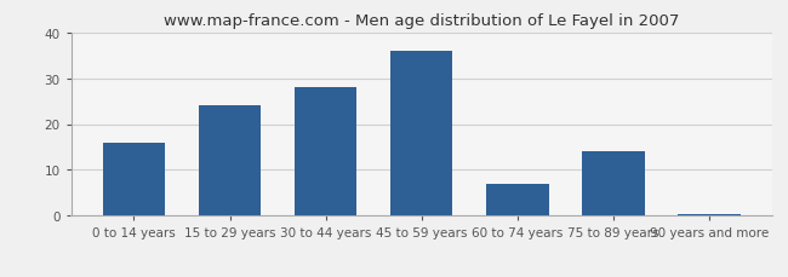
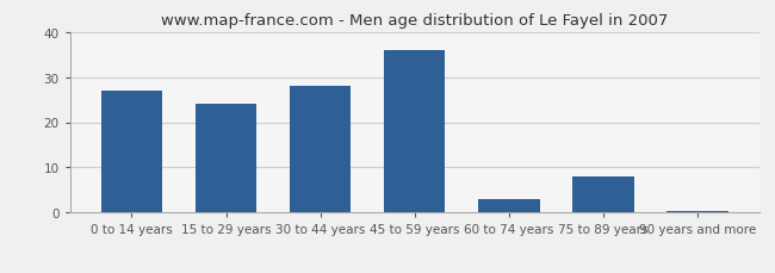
0 to 14 years: 16.0 -> 27.0
60 to 74 years: 7.0 -> 3.0
75 to 89 years: 14.0 -> 8.0
